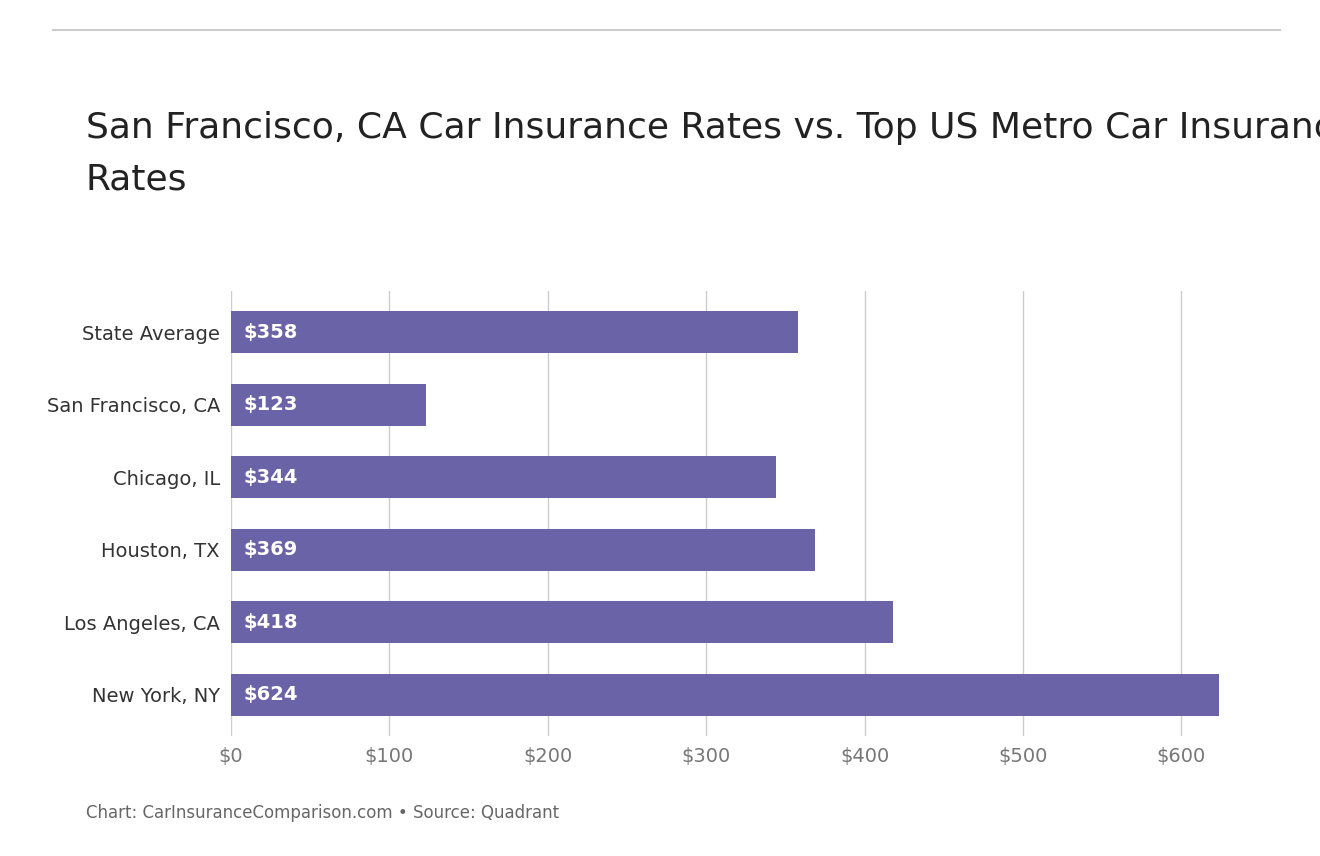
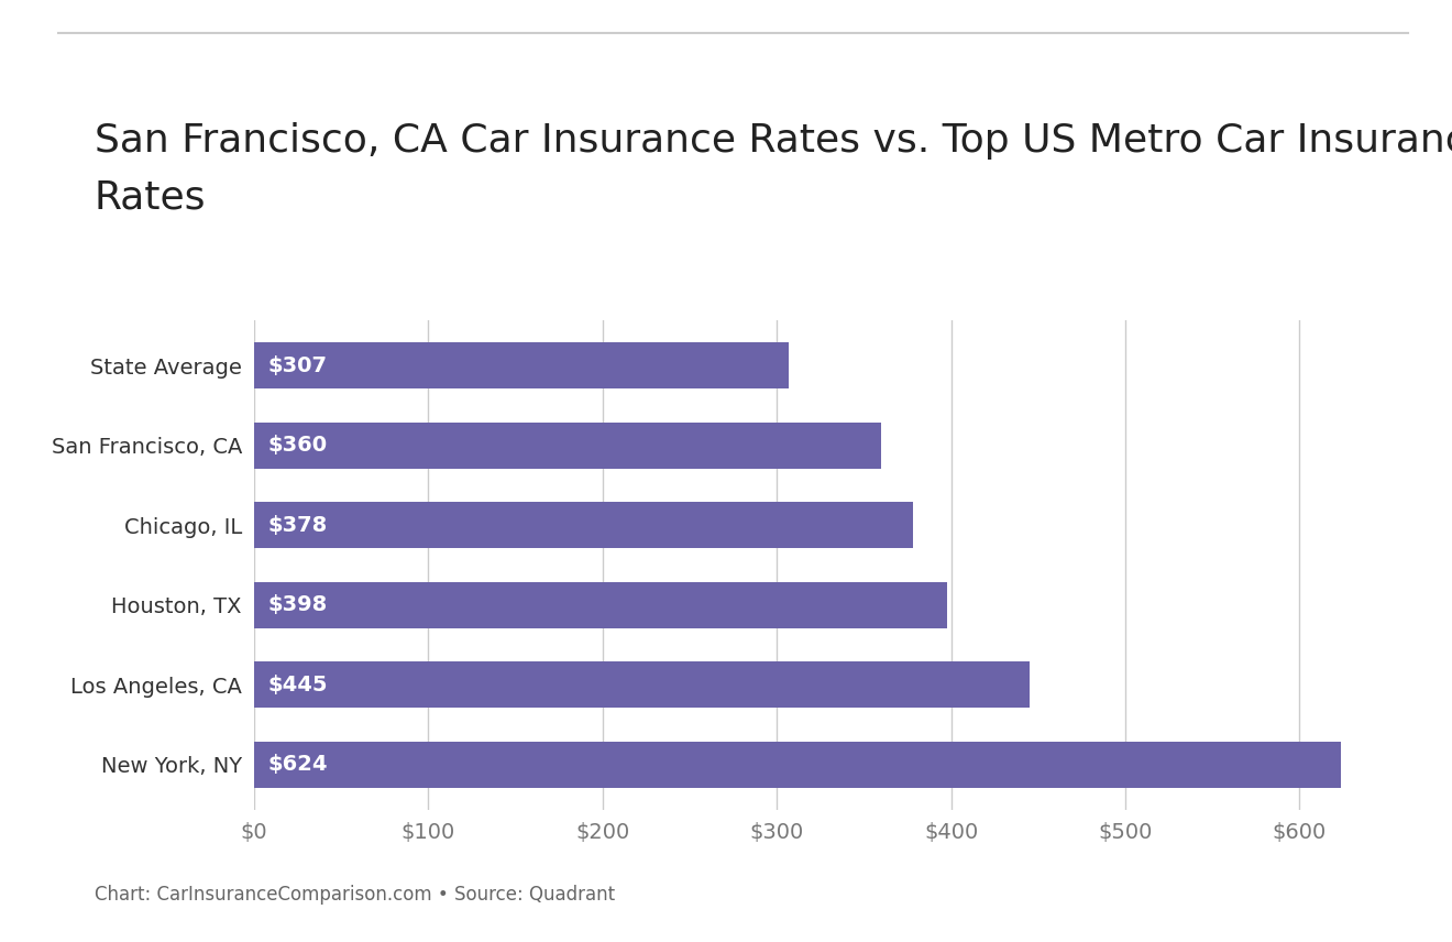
State Average: $358 -> $307
San Francisco, CA: $123 -> $360
Chicago, IL: $344 -> $378
Houston, TX: $369 -> $398
Los Angeles, CA: $418 -> $445
